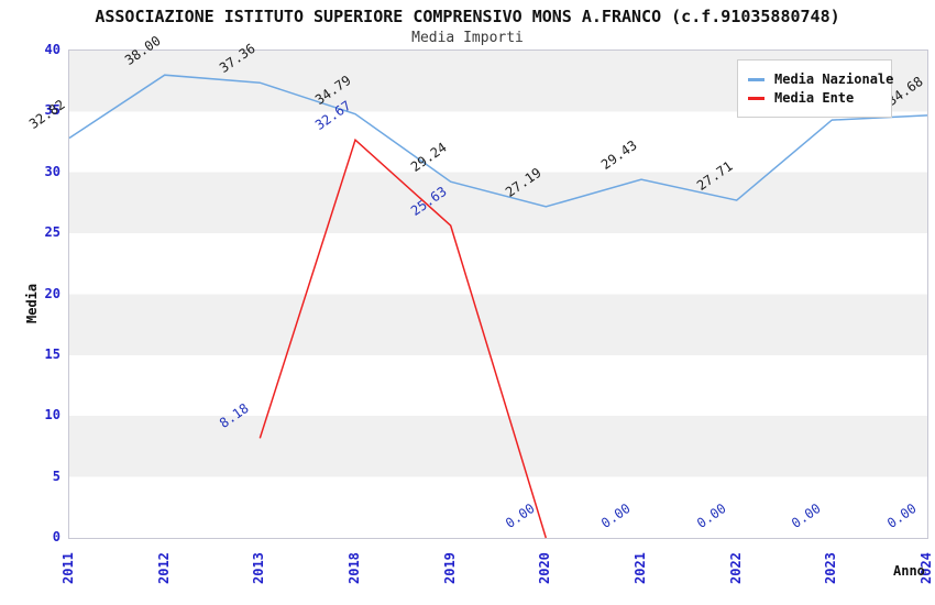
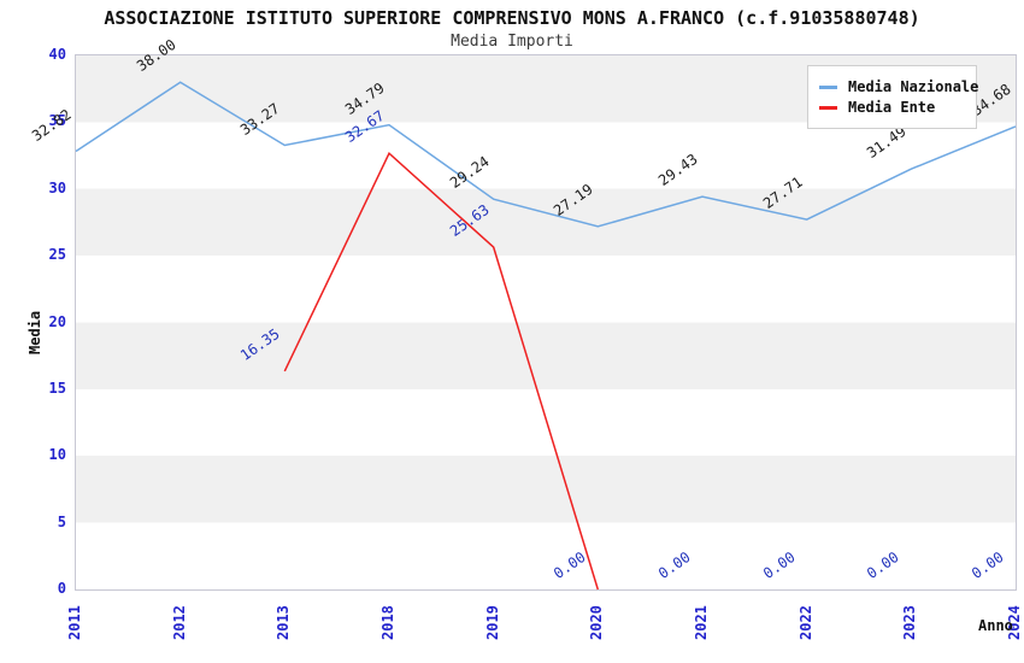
Media Nazionale/2013: 37.36 -> 33.27
Media Ente/2013: 8.18 -> 16.35
Media Nazionale/2023: 34.30 -> 31.49
